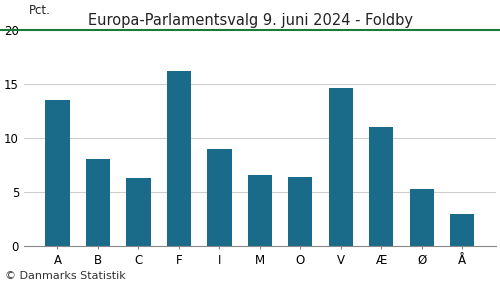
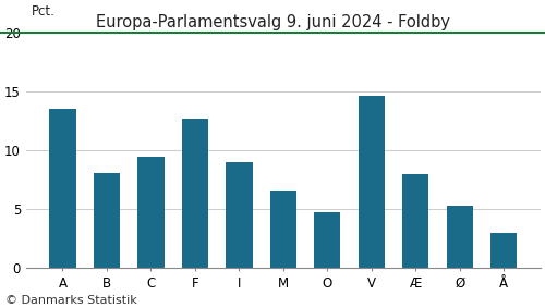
C: 6.3 -> 9.4
F: 16.2 -> 12.7
O: 6.4 -> 4.7
Æ: 11.0 -> 8.0
